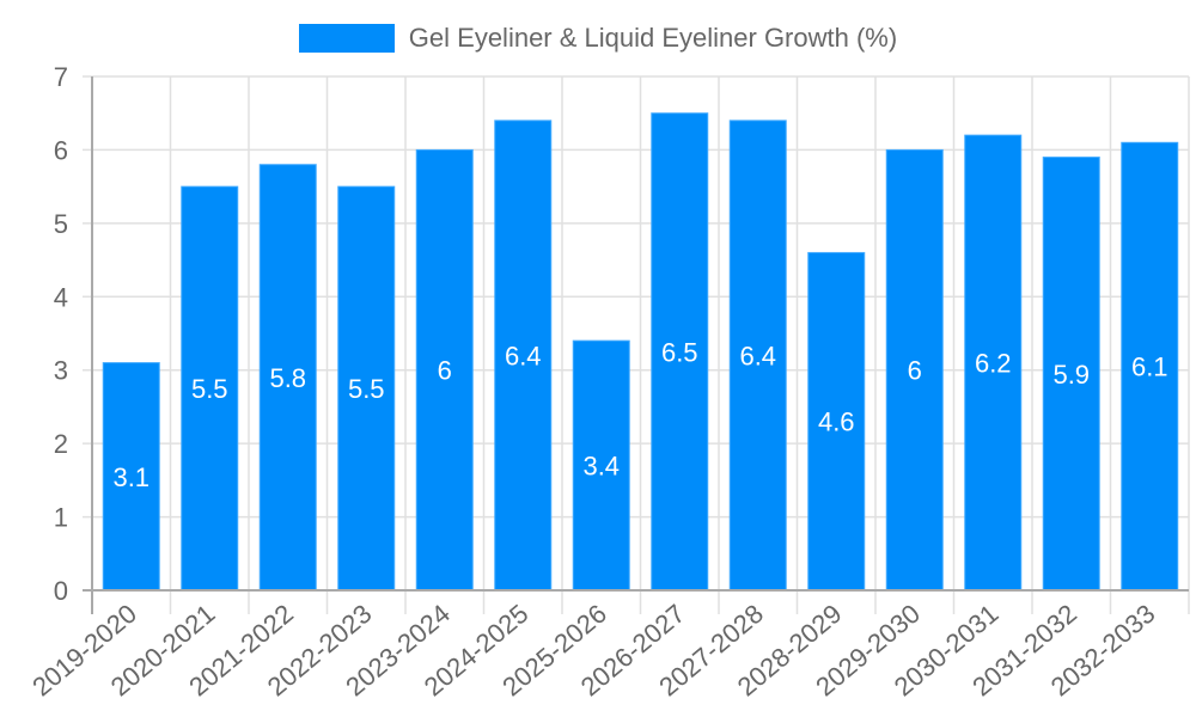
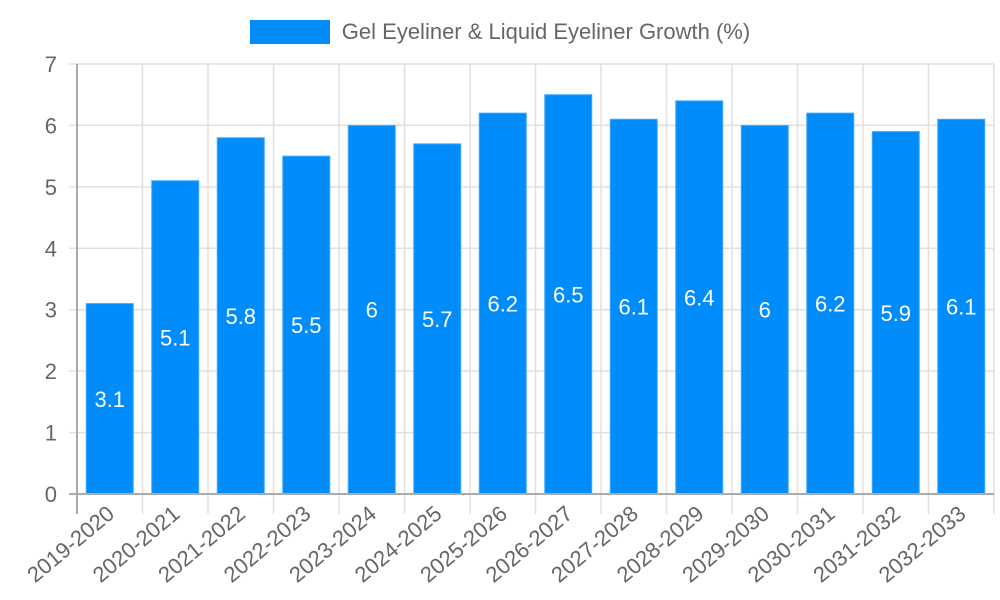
2020-2021: 5.5 -> 5.1
2024-2025: 6.4 -> 5.7
2025-2026: 3.4 -> 6.2
2027-2028: 6.4 -> 6.1
2028-2029: 4.6 -> 6.4
